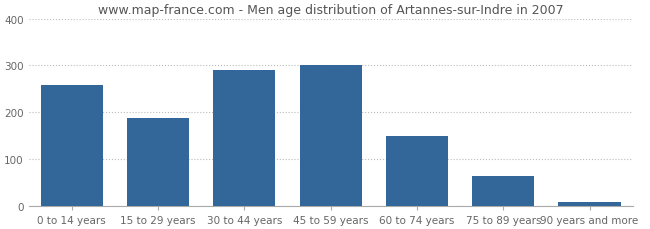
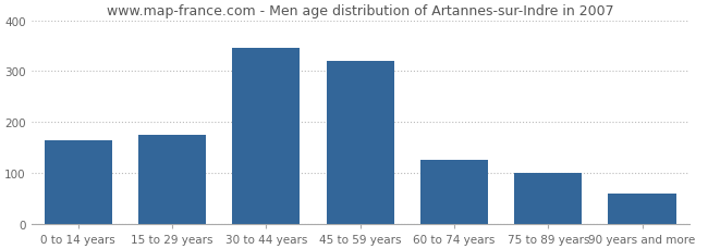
0 to 14 years: 258 -> 165
15 to 29 years: 188 -> 175
30 to 44 years: 290 -> 345
45 to 59 years: 302 -> 320
60 to 74 years: 149 -> 125
75 to 89 years: 63 -> 100
90 years and more: 8 -> 60
